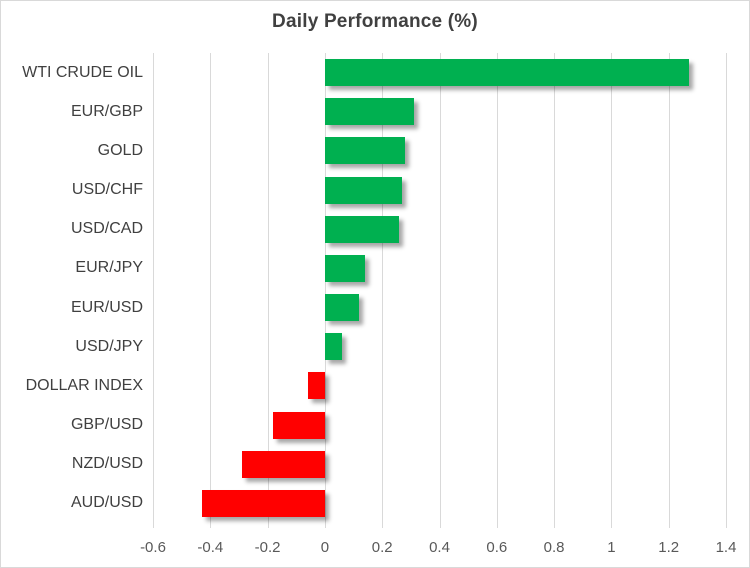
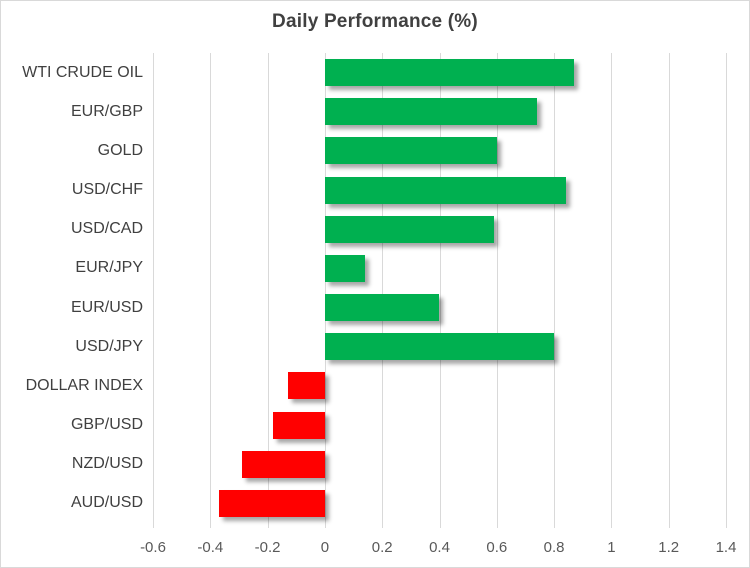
WTI CRUDE OIL: 1.27 -> 0.87
EUR/GBP: 0.31 -> 0.74
GOLD: 0.28 -> 0.60
USD/CHF: 0.27 -> 0.84
USD/CAD: 0.26 -> 0.59
EUR/USD: 0.12 -> 0.40
USD/JPY: 0.06 -> 0.80
DOLLAR INDEX: -0.06 -> -0.13
AUD/USD: -0.43 -> -0.37
